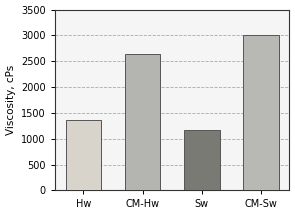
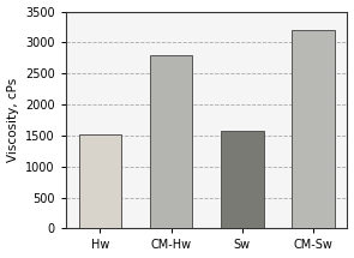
Hw: 1360 -> 1520
CM-Hw: 2640 -> 2800
Sw: 1160 -> 1570
CM-Sw: 3000 -> 3200
